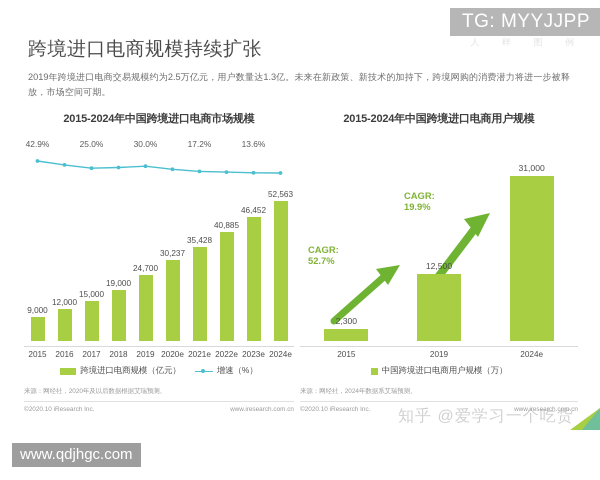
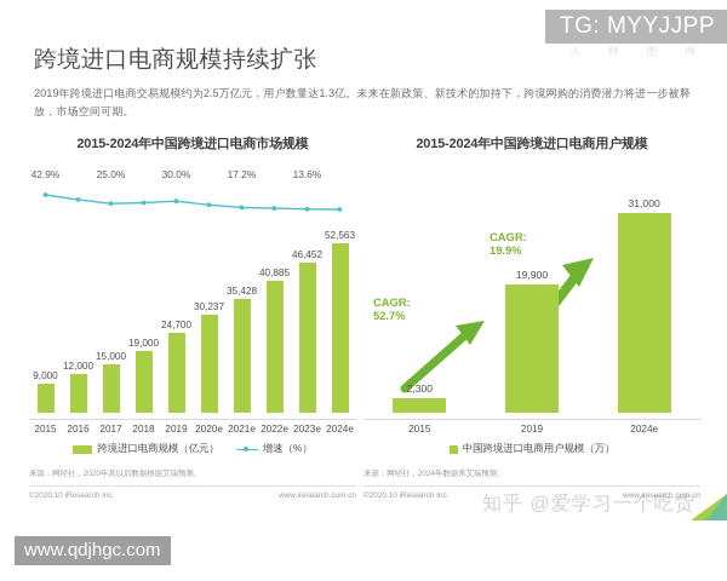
2015-2024年中国跨境进口电商用户规模/2019: 12,500 -> 19,900
